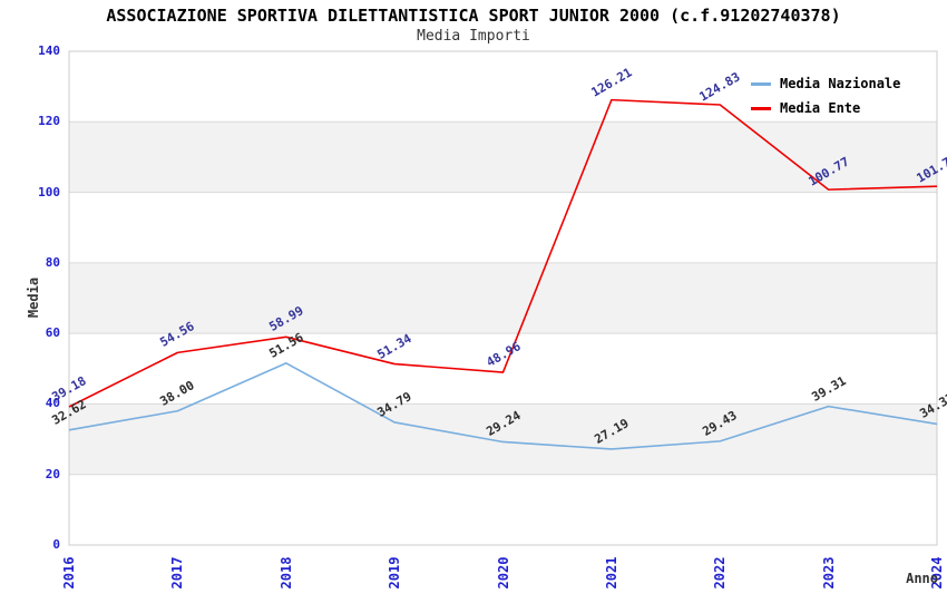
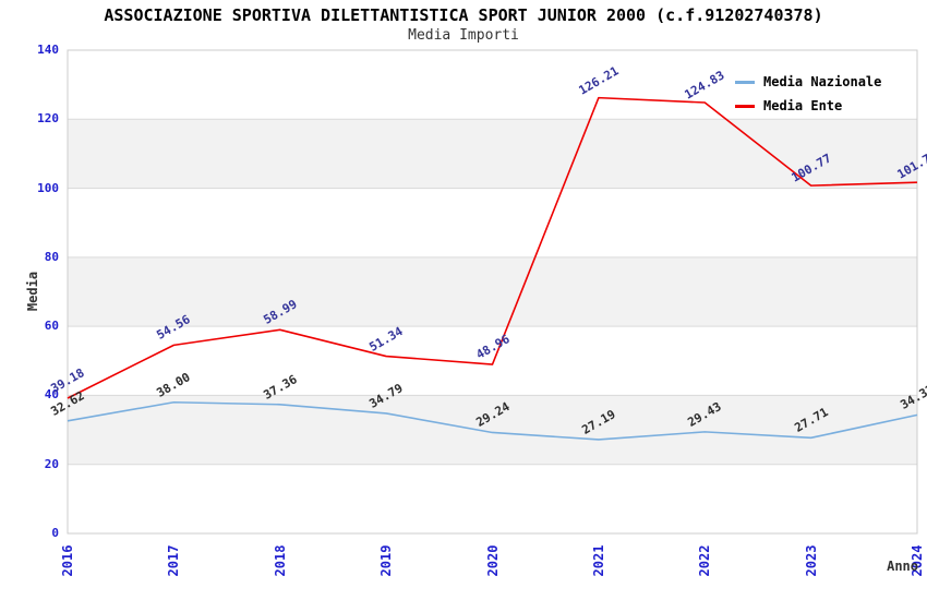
Media Nazionale/2018: 51.56 -> 37.36
Media Nazionale/2023: 39.31 -> 27.71
